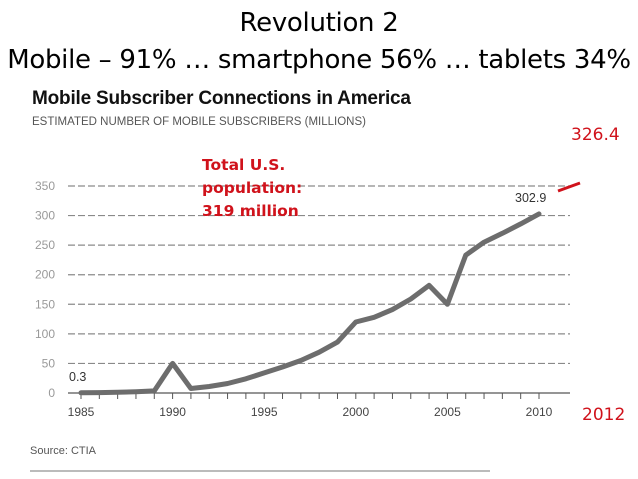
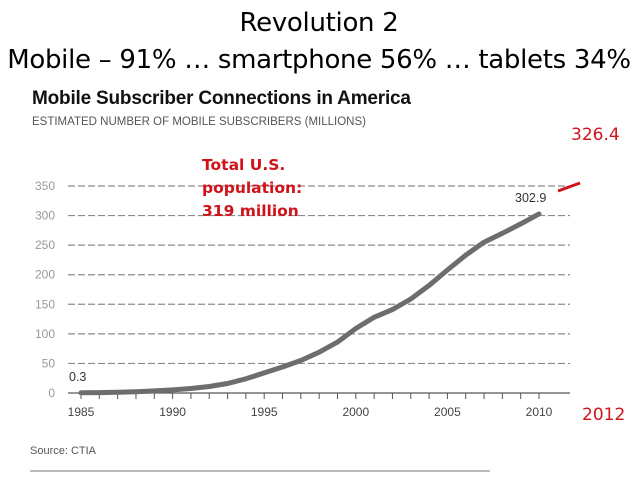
1990: 50 -> 10
2000: 120 -> 110
2005: 150 -> 210
